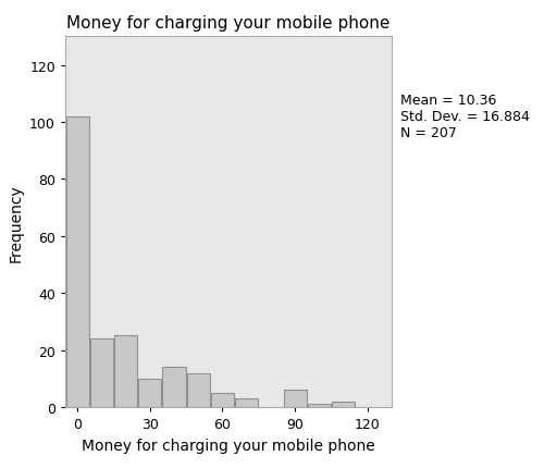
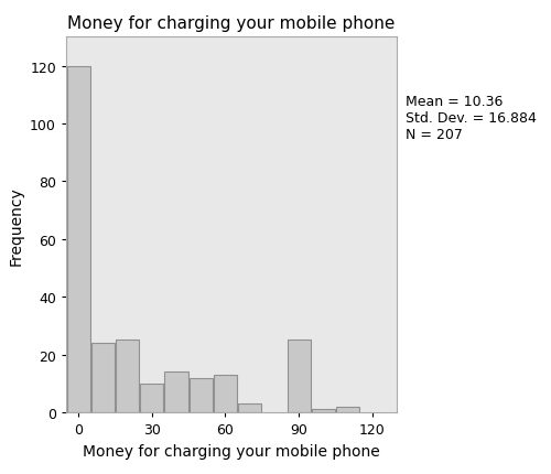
0: 102 -> 120
60: 5 -> 13
90: 6 -> 25
